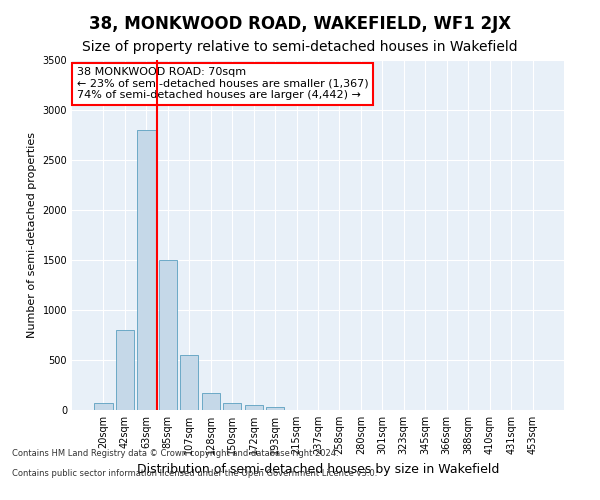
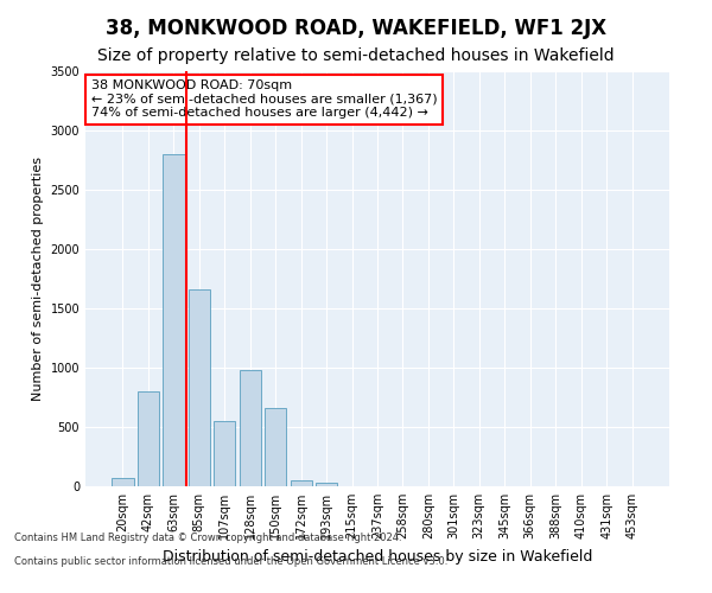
85sqm: 1500 -> 1660
128sqm: 180 -> 980
150sqm: 80 -> 660
